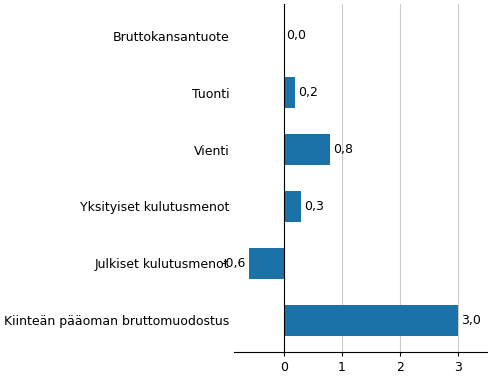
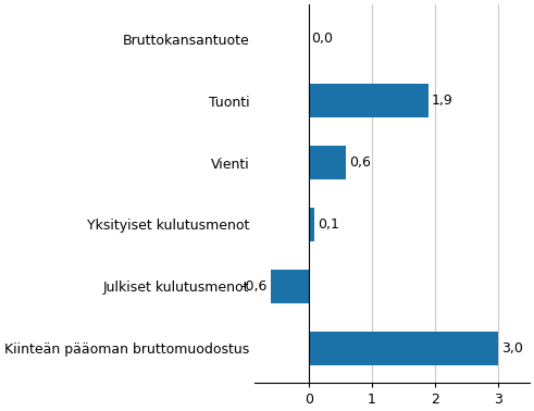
Tuonti: 0,2 -> 1,9
Vienti: 0,8 -> 0,6
Yksityiset kulutusmenot: 0,3 -> 0,1
